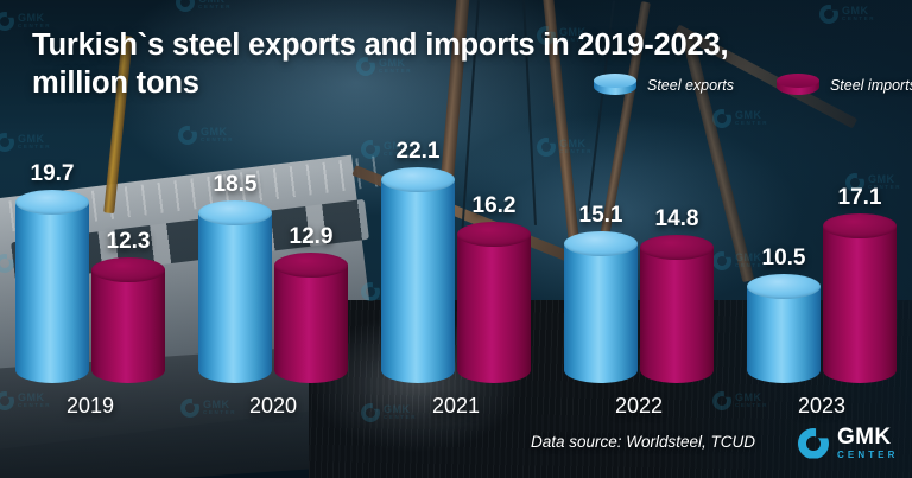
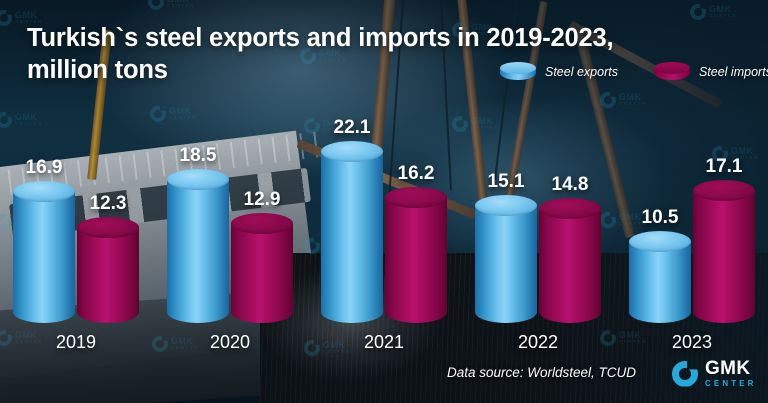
Steel exports/2019: 19.7 -> 16.9
